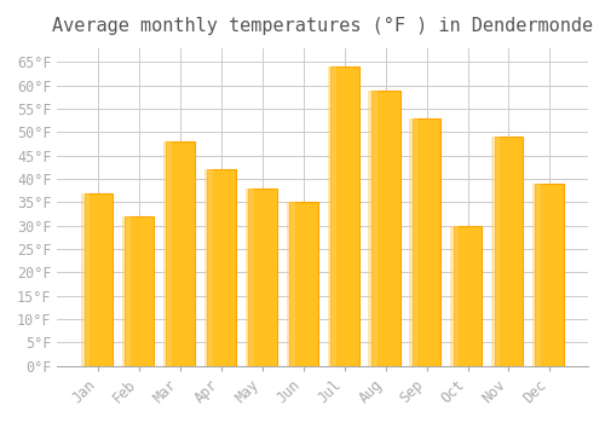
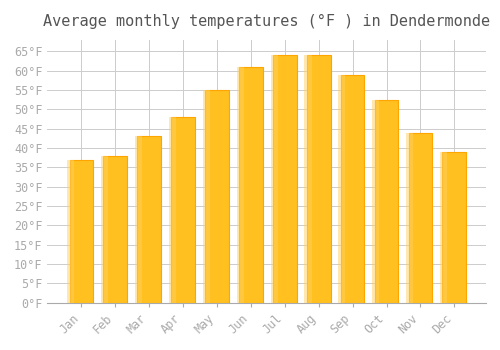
Feb: 32.0°F -> 38.0°F
Mar: 48.0°F -> 43.0°F
Apr: 42.0°F -> 48.0°F
May: 38.0°F -> 55.0°F
Jun: 35.0°F -> 61.0°F
Aug: 59.0°F -> 64.0°F
Sep: 53.0°F -> 59.0°F
Oct: 30.0°F -> 52.5°F
Nov: 49.0°F -> 44.0°F
